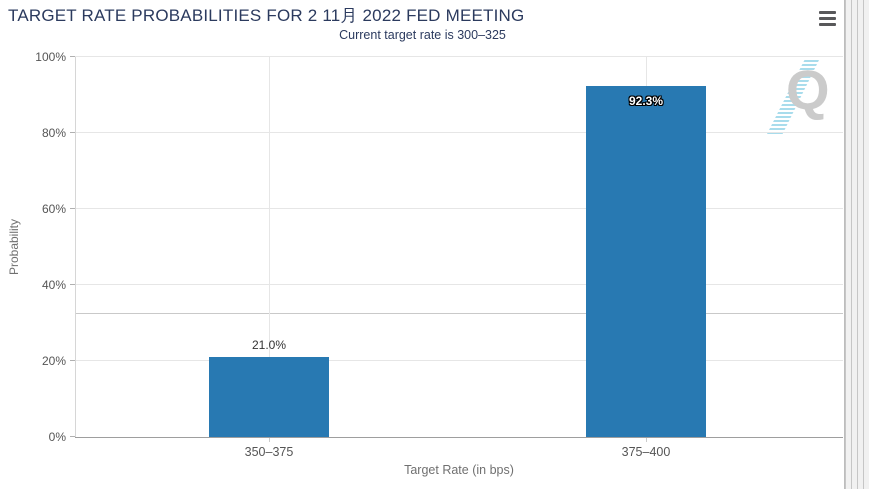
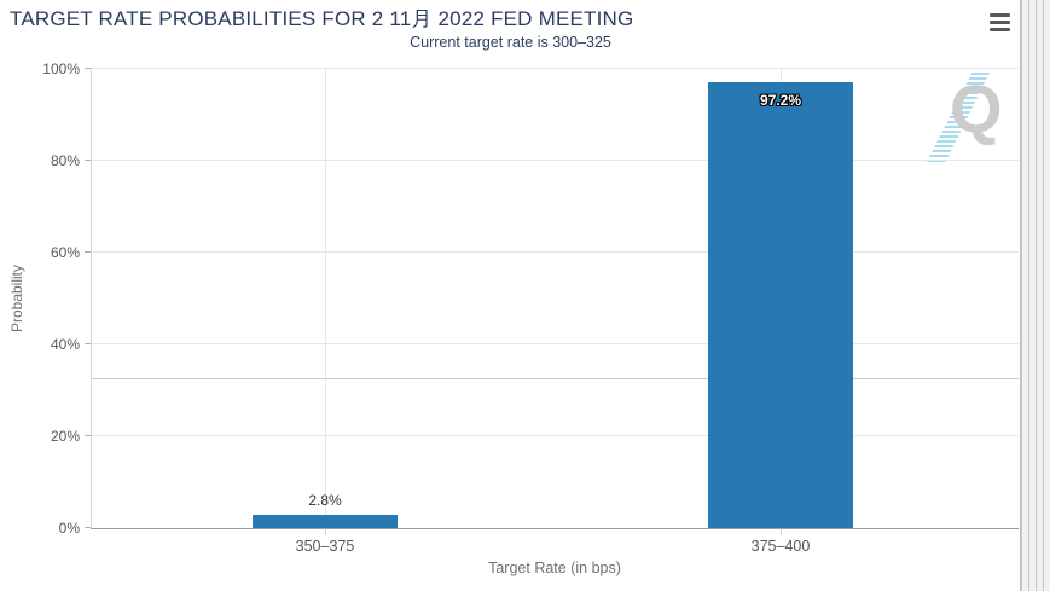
350–375: 21.0% -> 2.8%
375–400: 92.3% -> 97.2%
